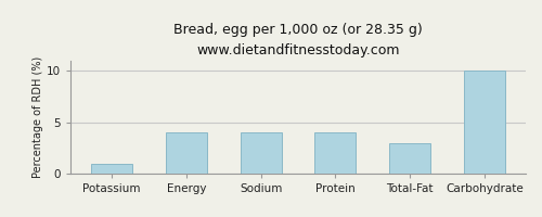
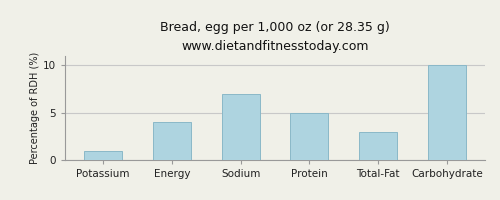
Sodium: 4 -> 7
Protein: 4 -> 5
